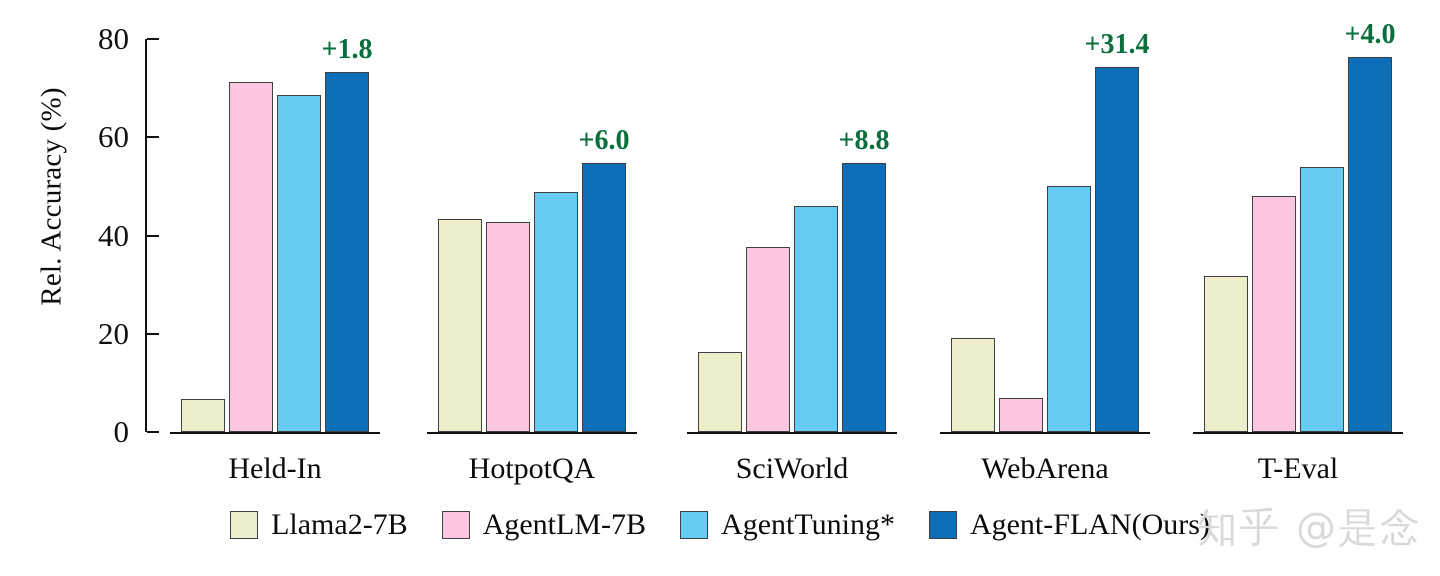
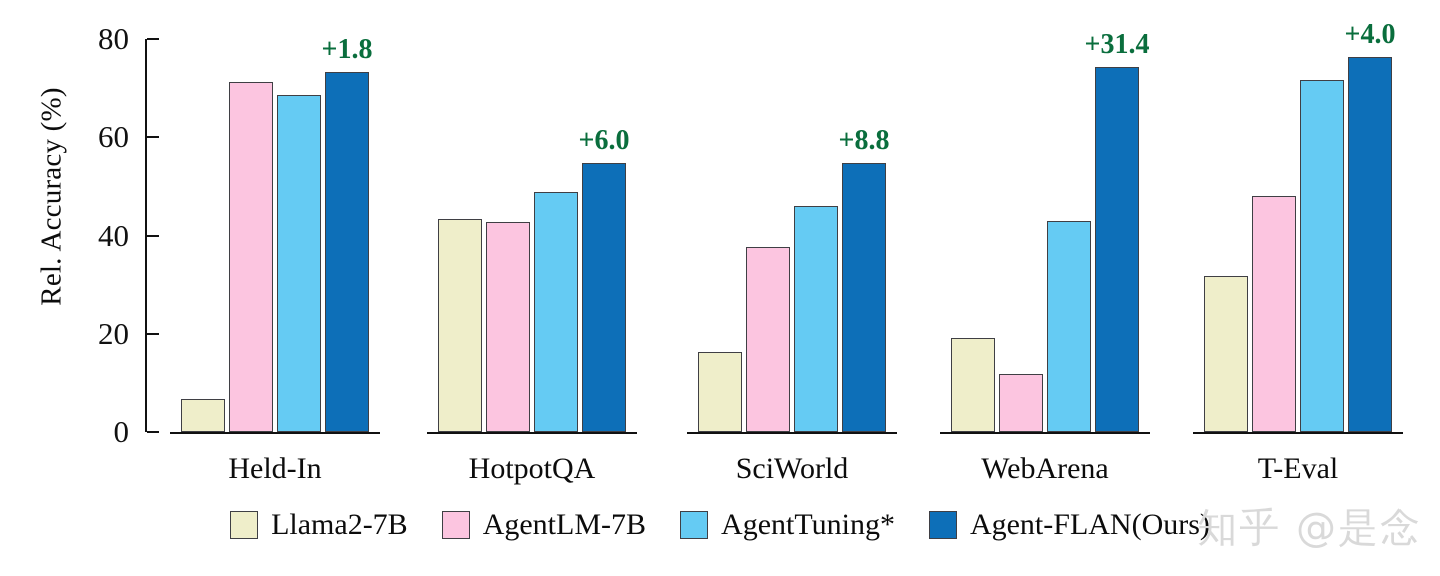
AgentLM-7B/WebArena: 7 -> 12
AgentTuning*/WebArena: 50 -> 43
AgentTuning*/T-Eval: 54 -> 72
